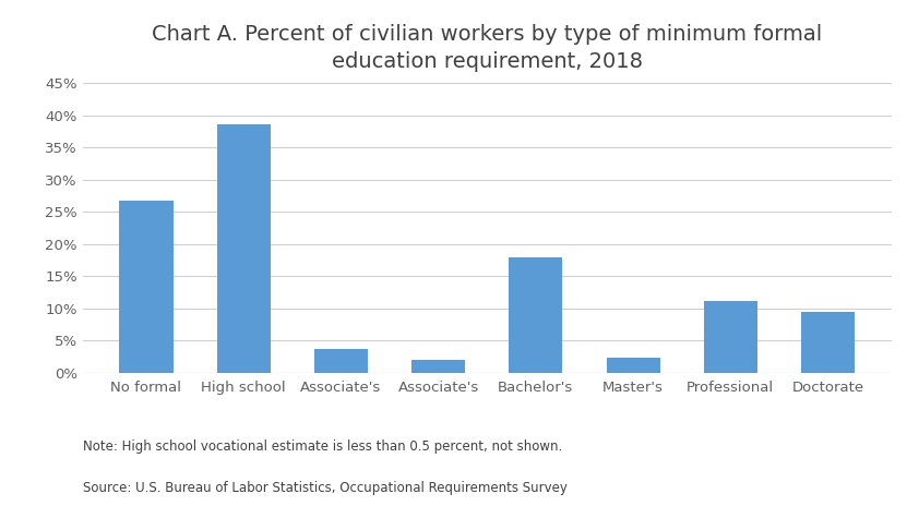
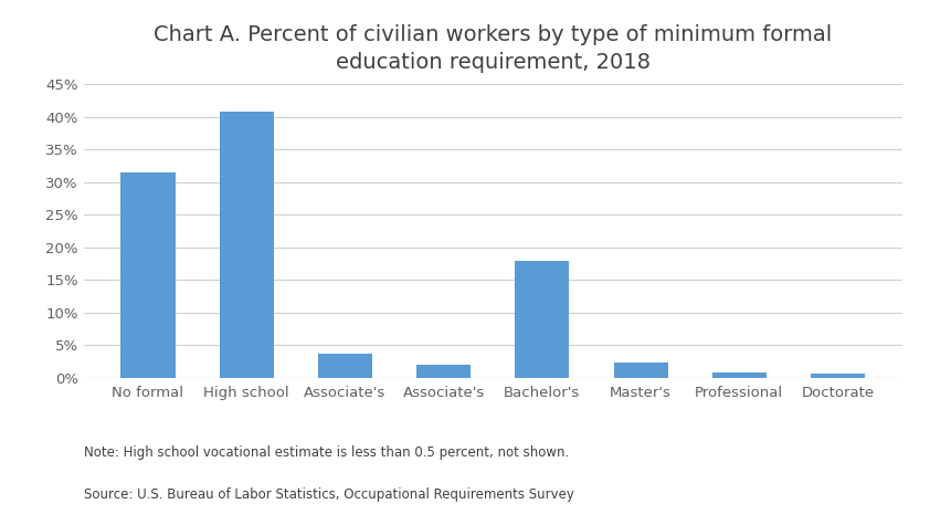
No formal: 26.8% -> 31.5%
High school: 38.6% -> 40.7%
Professional: 11.2% -> 0.9%
Doctorate: 9.4% -> 0.6%
